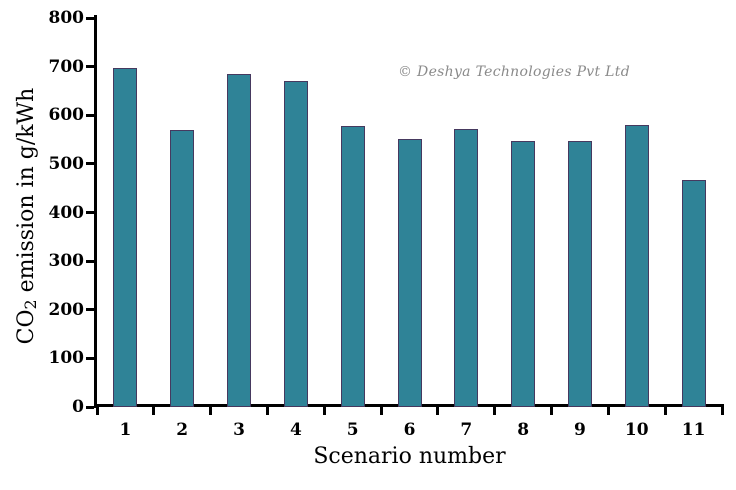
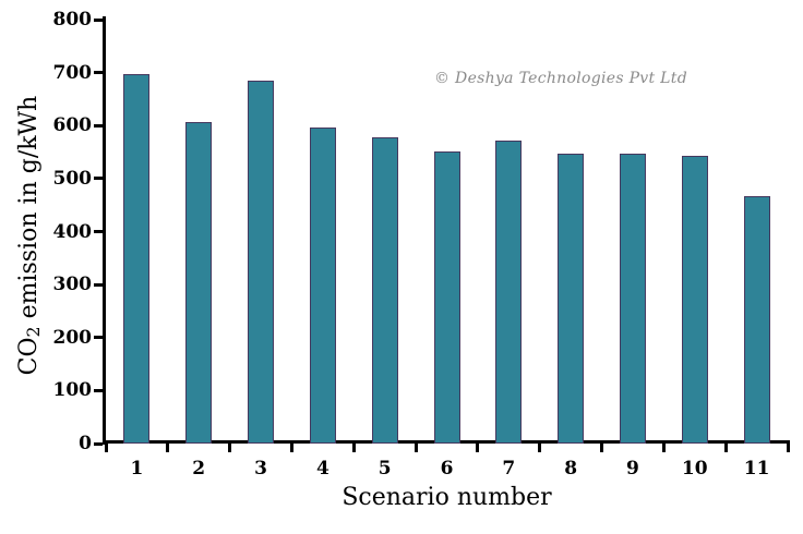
2: 570 -> 610
4: 670 -> 600
10: 580 -> 540
